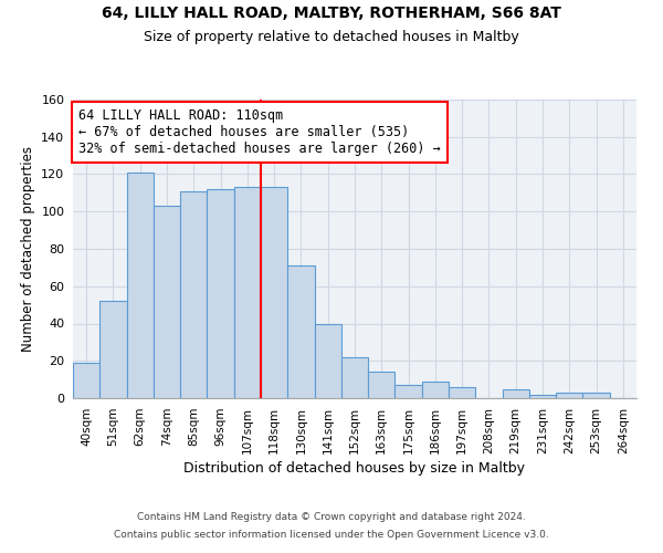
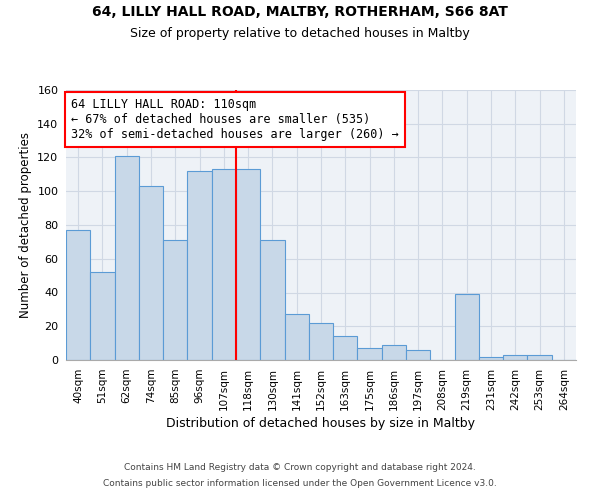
40sqm: 19 -> 77
85sqm: 111 -> 71
141sqm: 40 -> 27
219sqm: 5 -> 39
